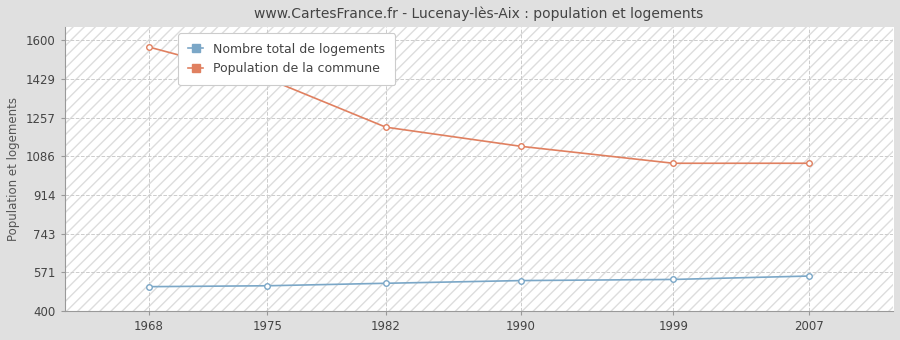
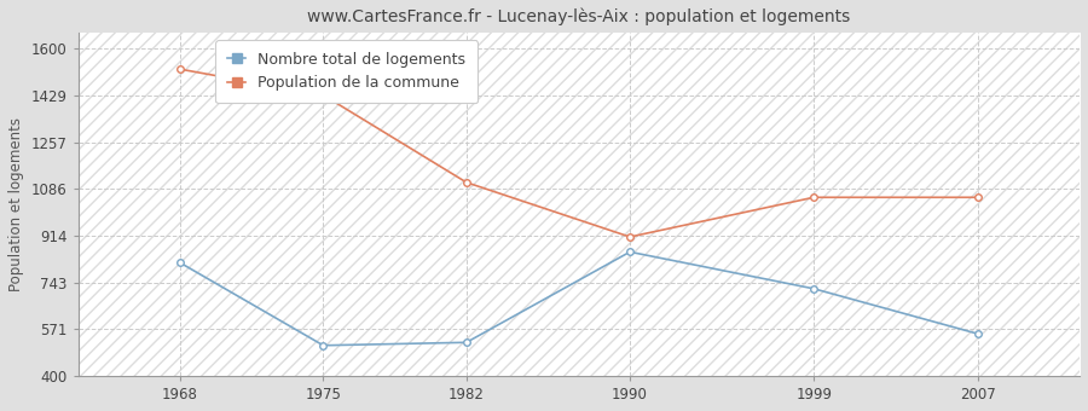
Nombre total de logements/1968: 508 -> 815
Population de la commune/1968: 1570 -> 1525
Population de la commune/1982: 1215 -> 1110
Nombre total de logements/1990: 535 -> 855
Population de la commune/1990: 1130 -> 910
Nombre total de logements/1999: 540 -> 720
